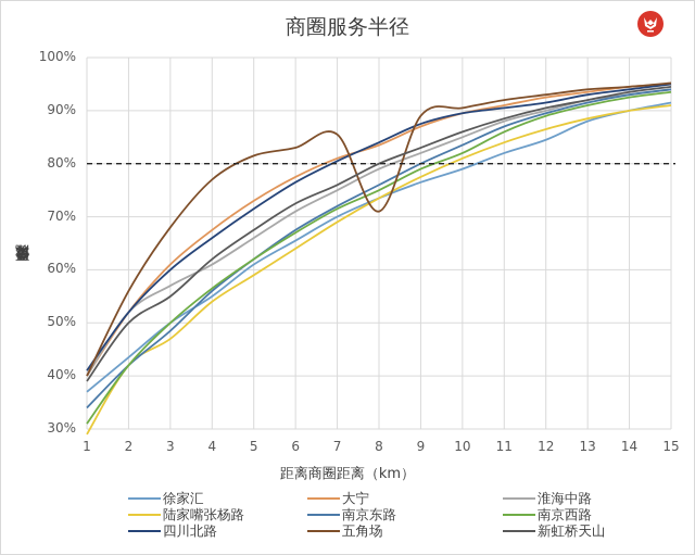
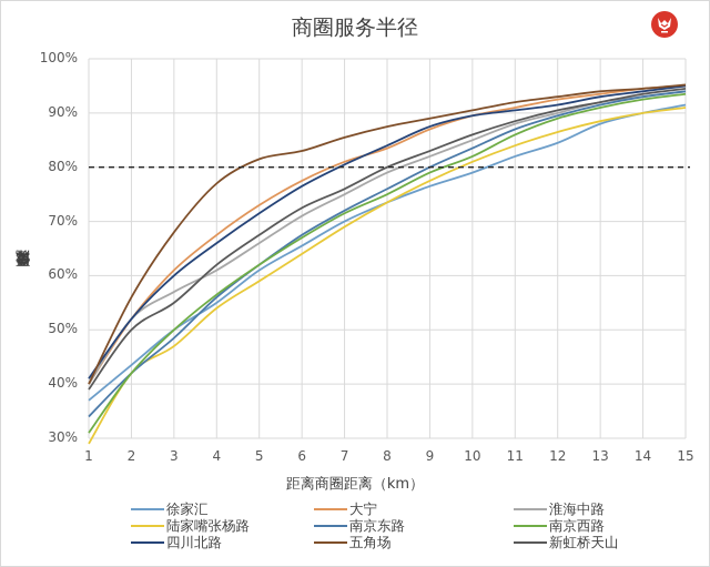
五角场/8: 71% -> 88%
